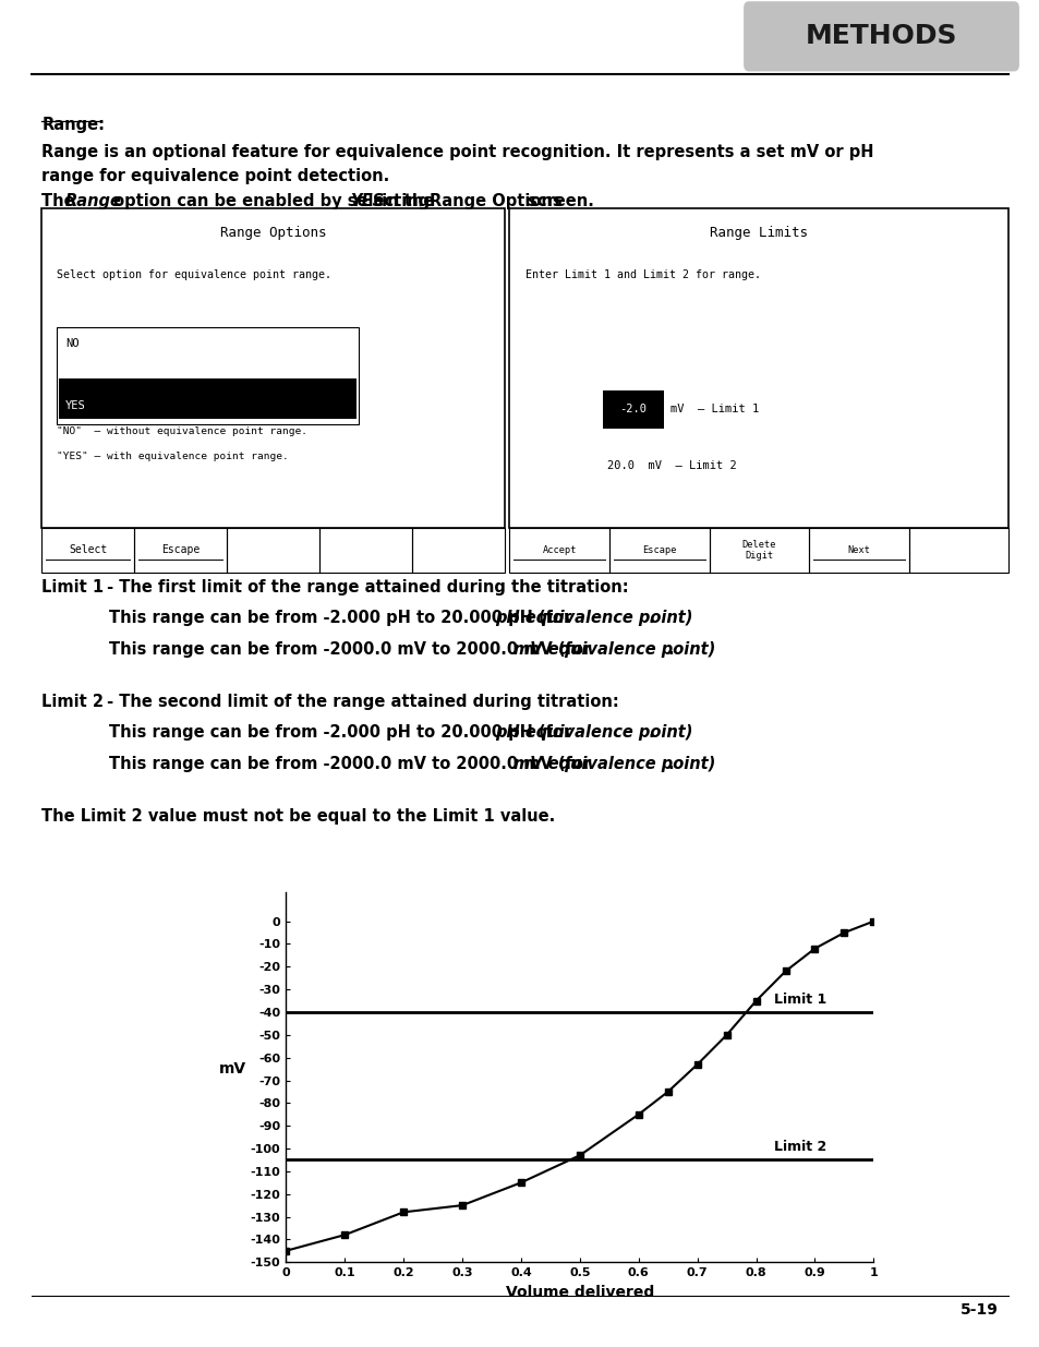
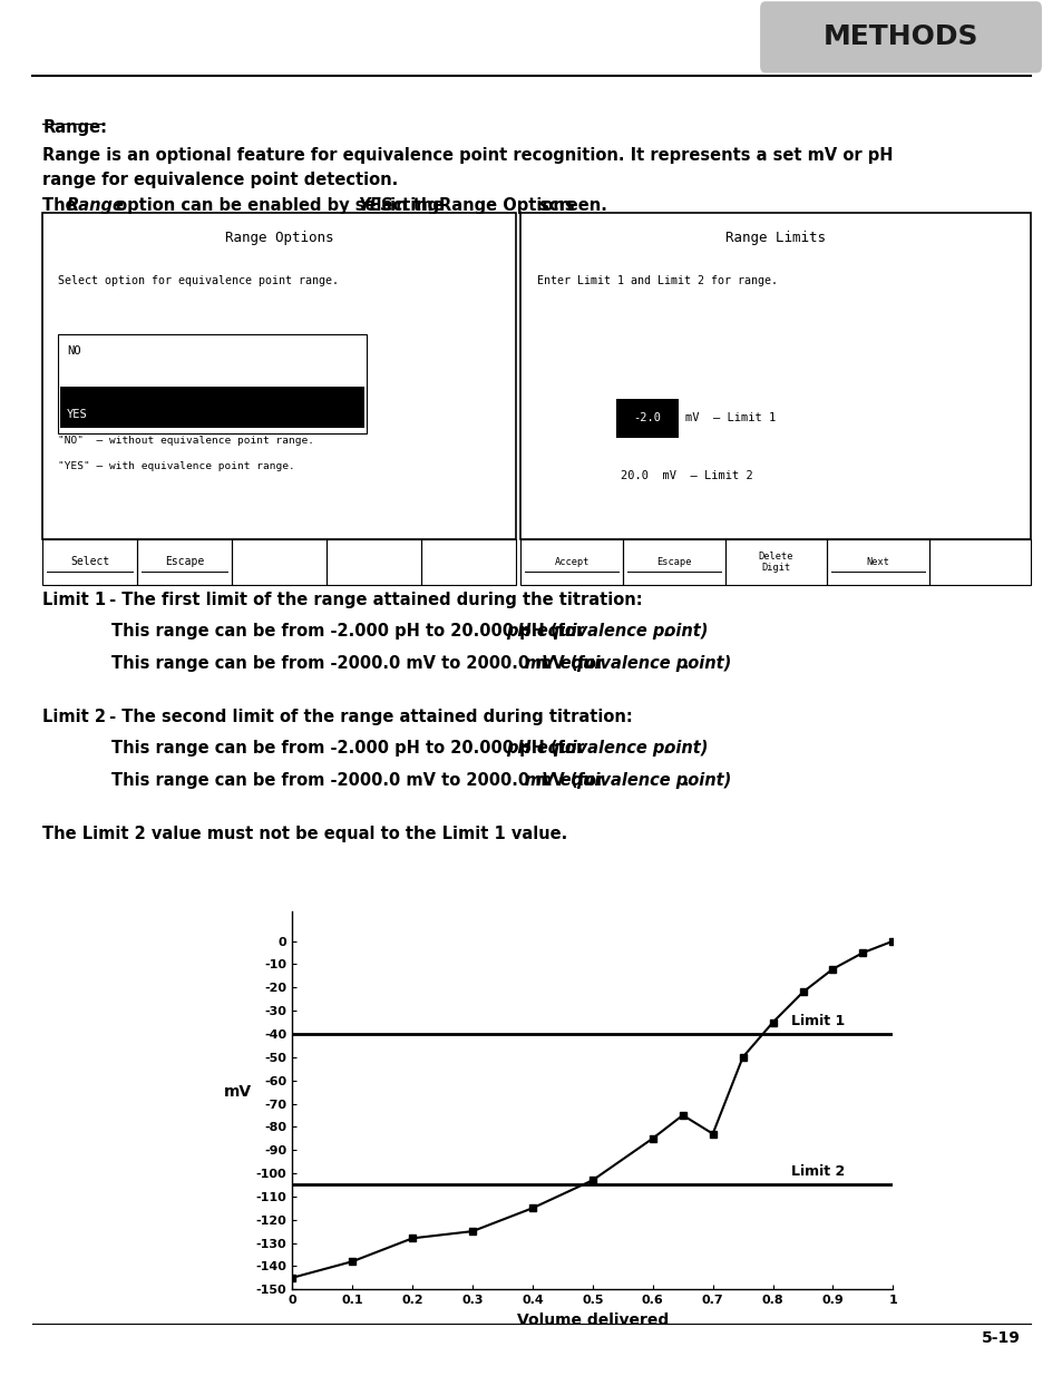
0.7: -63 -> -83
